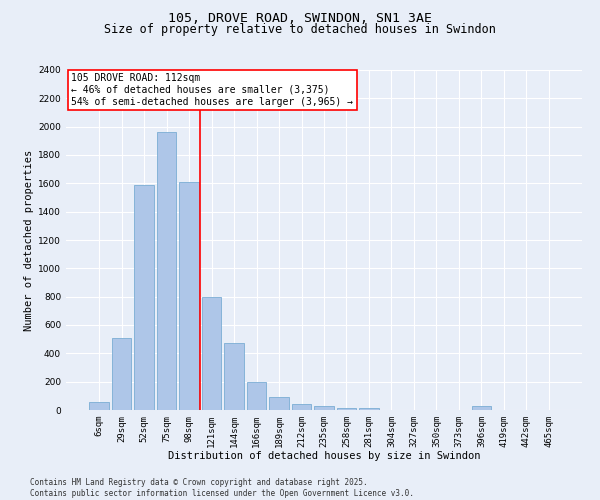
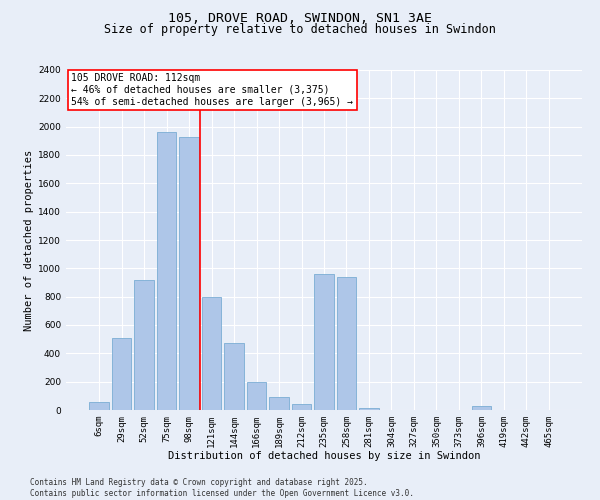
52sqm: 1590 -> 920
98sqm: 1610 -> 1930
235sqm: 30 -> 960
258sqm: 10 -> 940
